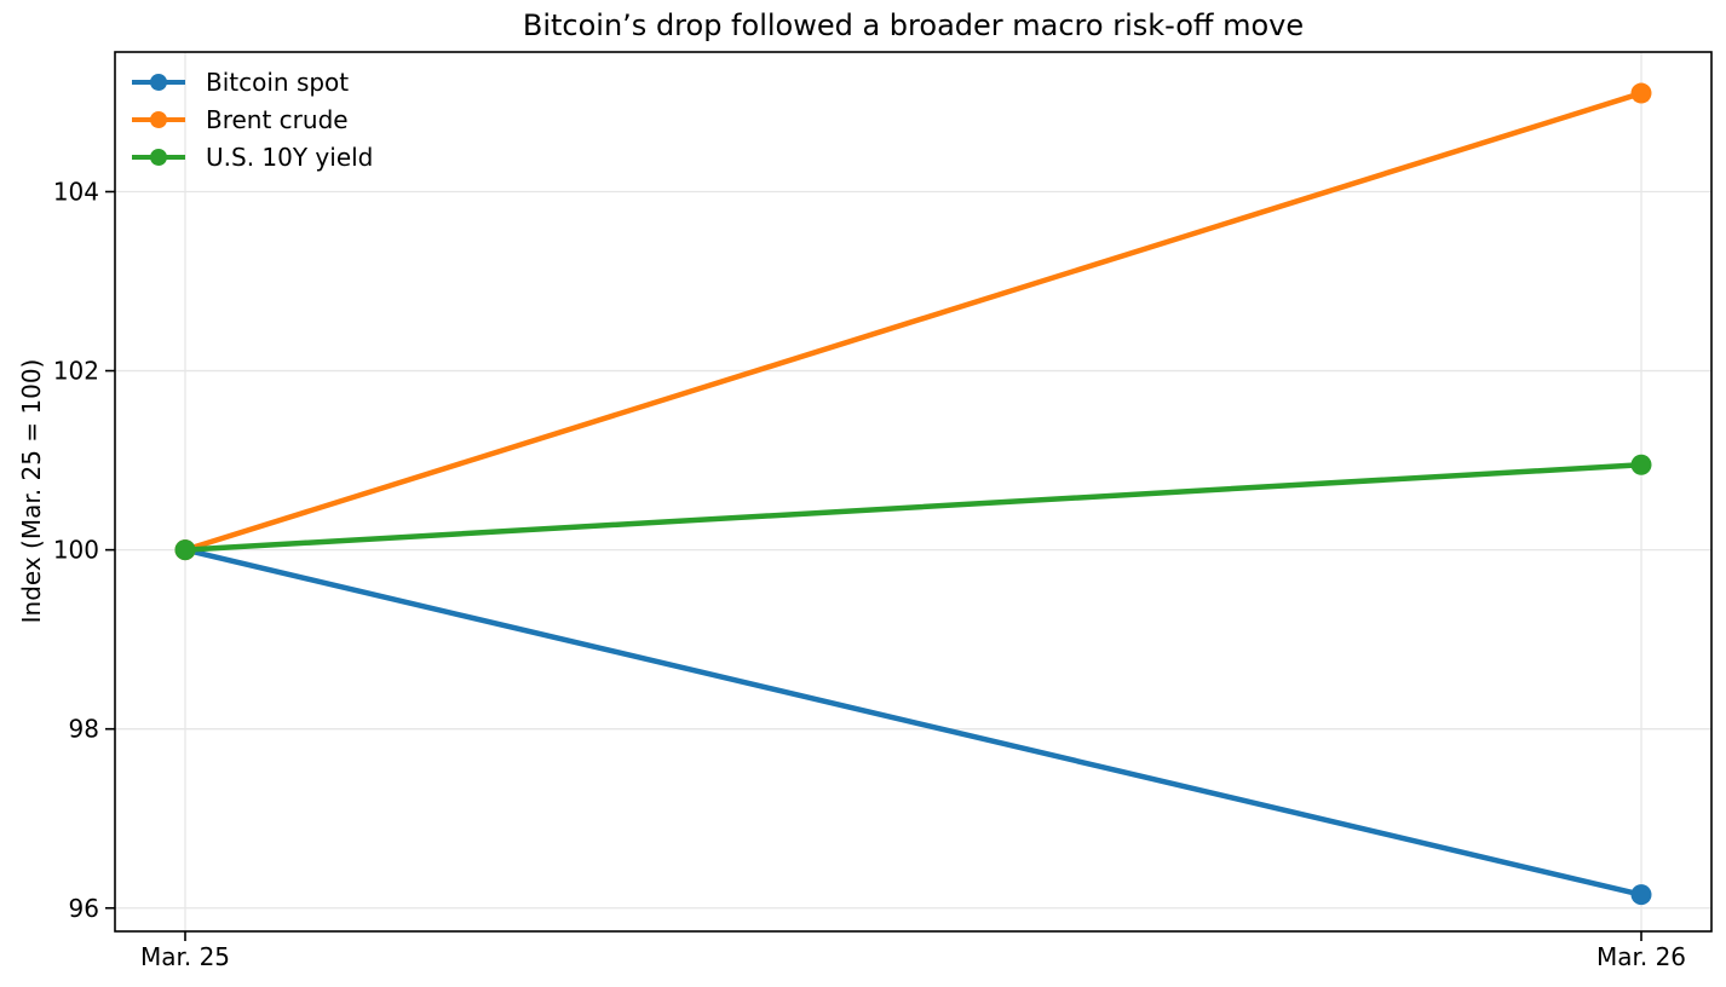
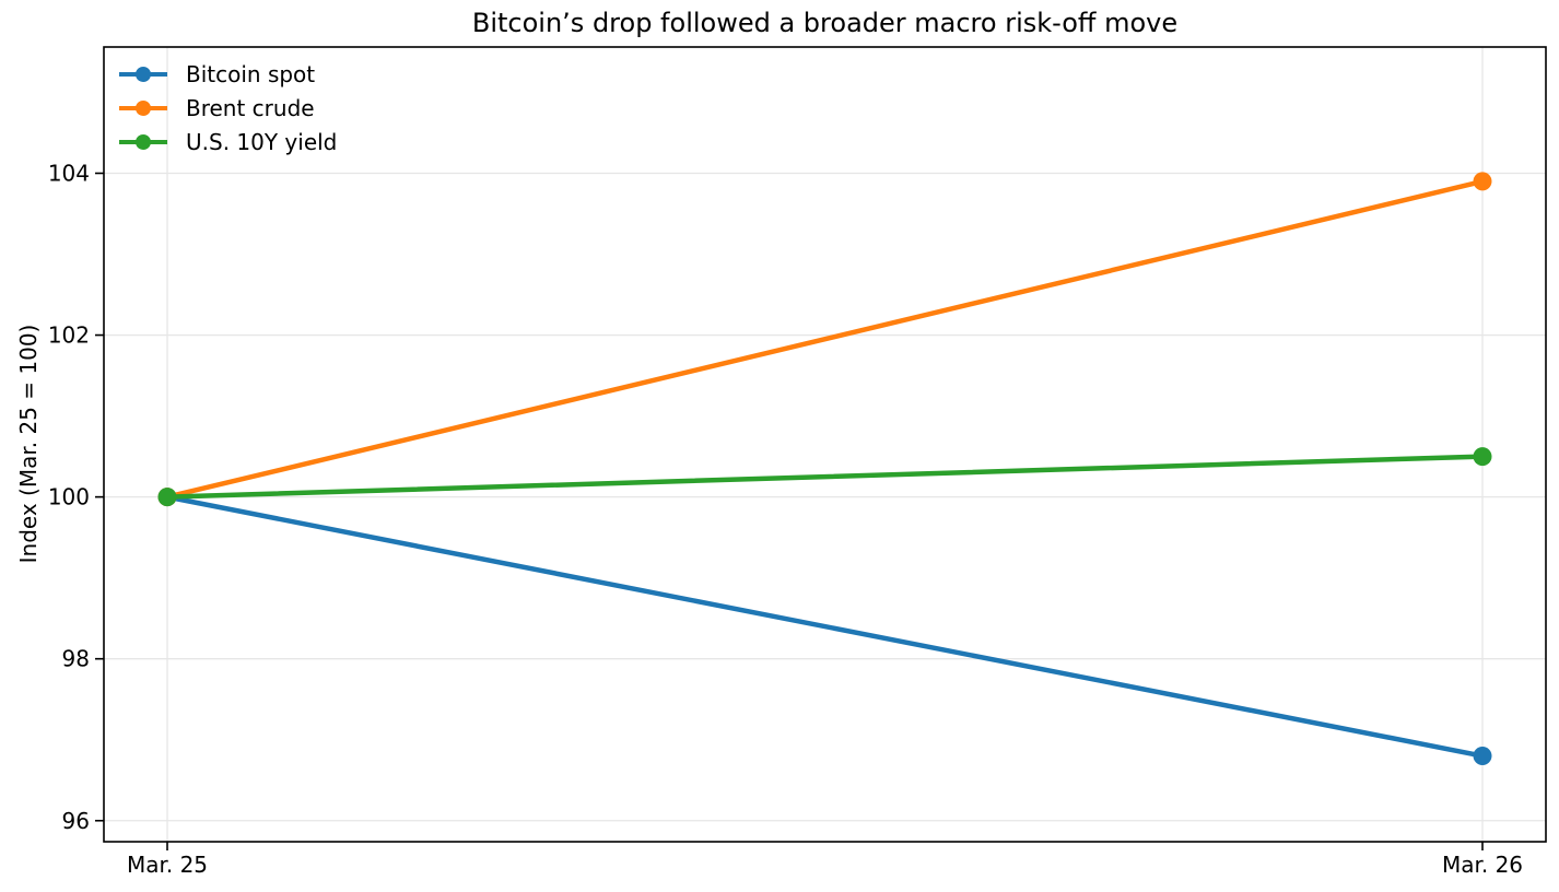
Bitcoin spot/Mar. 26: 96.2 -> 96.8
Brent crude/Mar. 26: 105.1 -> 103.9
U.S. 10Y yield/Mar. 26: 101.0 -> 100.5
